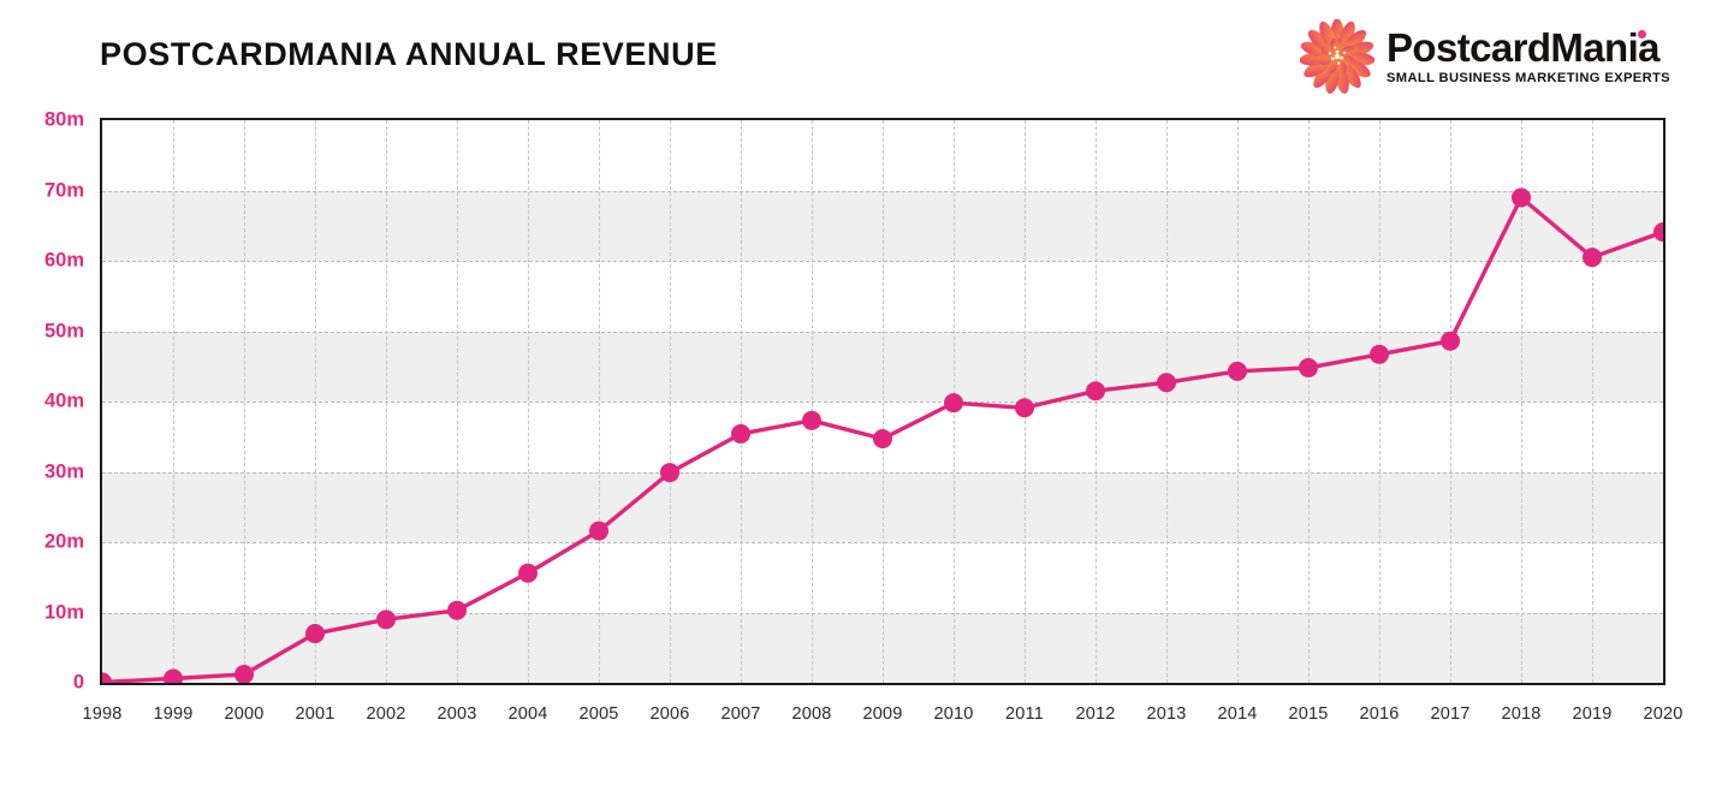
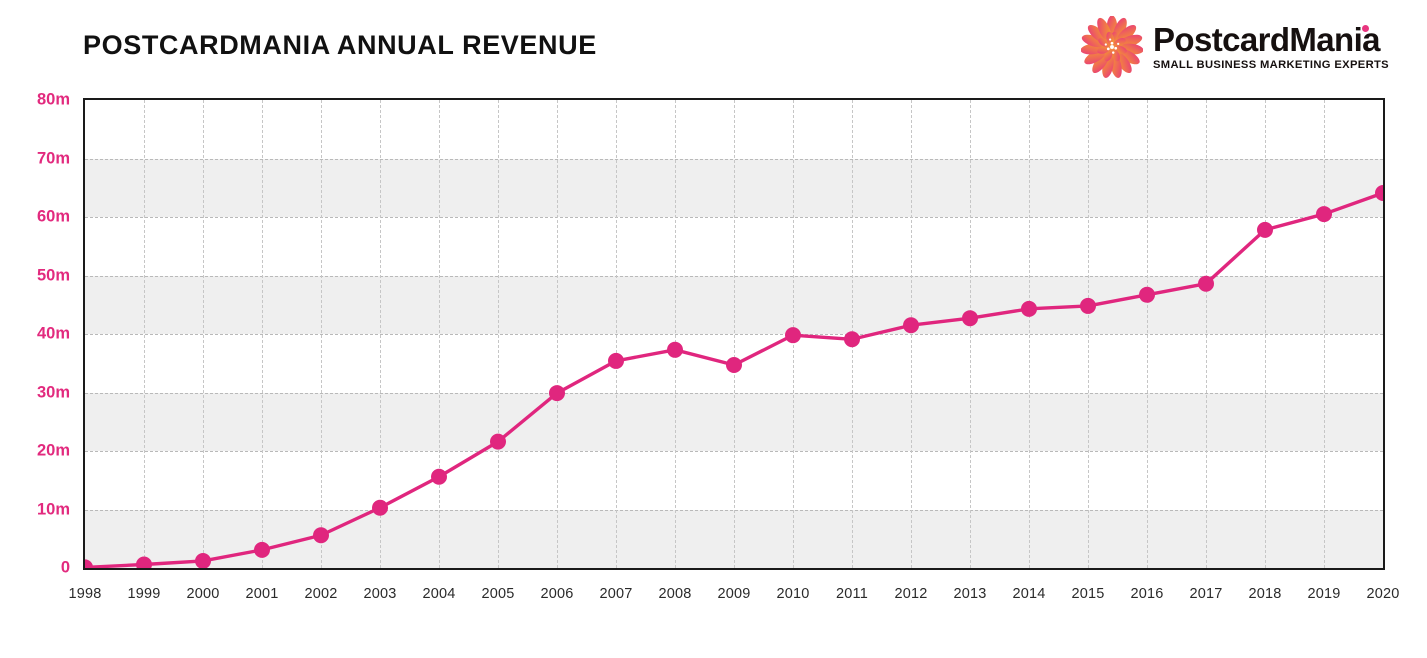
2001: 7m -> 3m
2002: 9m -> 6m
2018: 69m -> 58m
